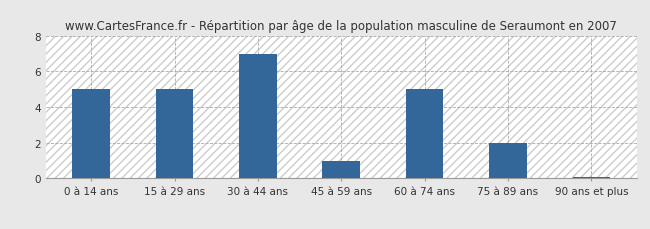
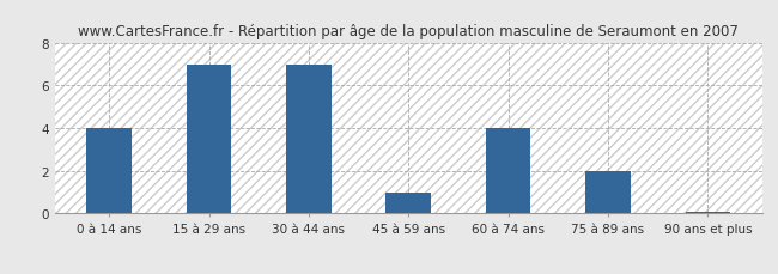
0 à 14 ans: 5.0 -> 4.0
15 à 29 ans: 5.0 -> 7.0
60 à 74 ans: 5.0 -> 4.0
